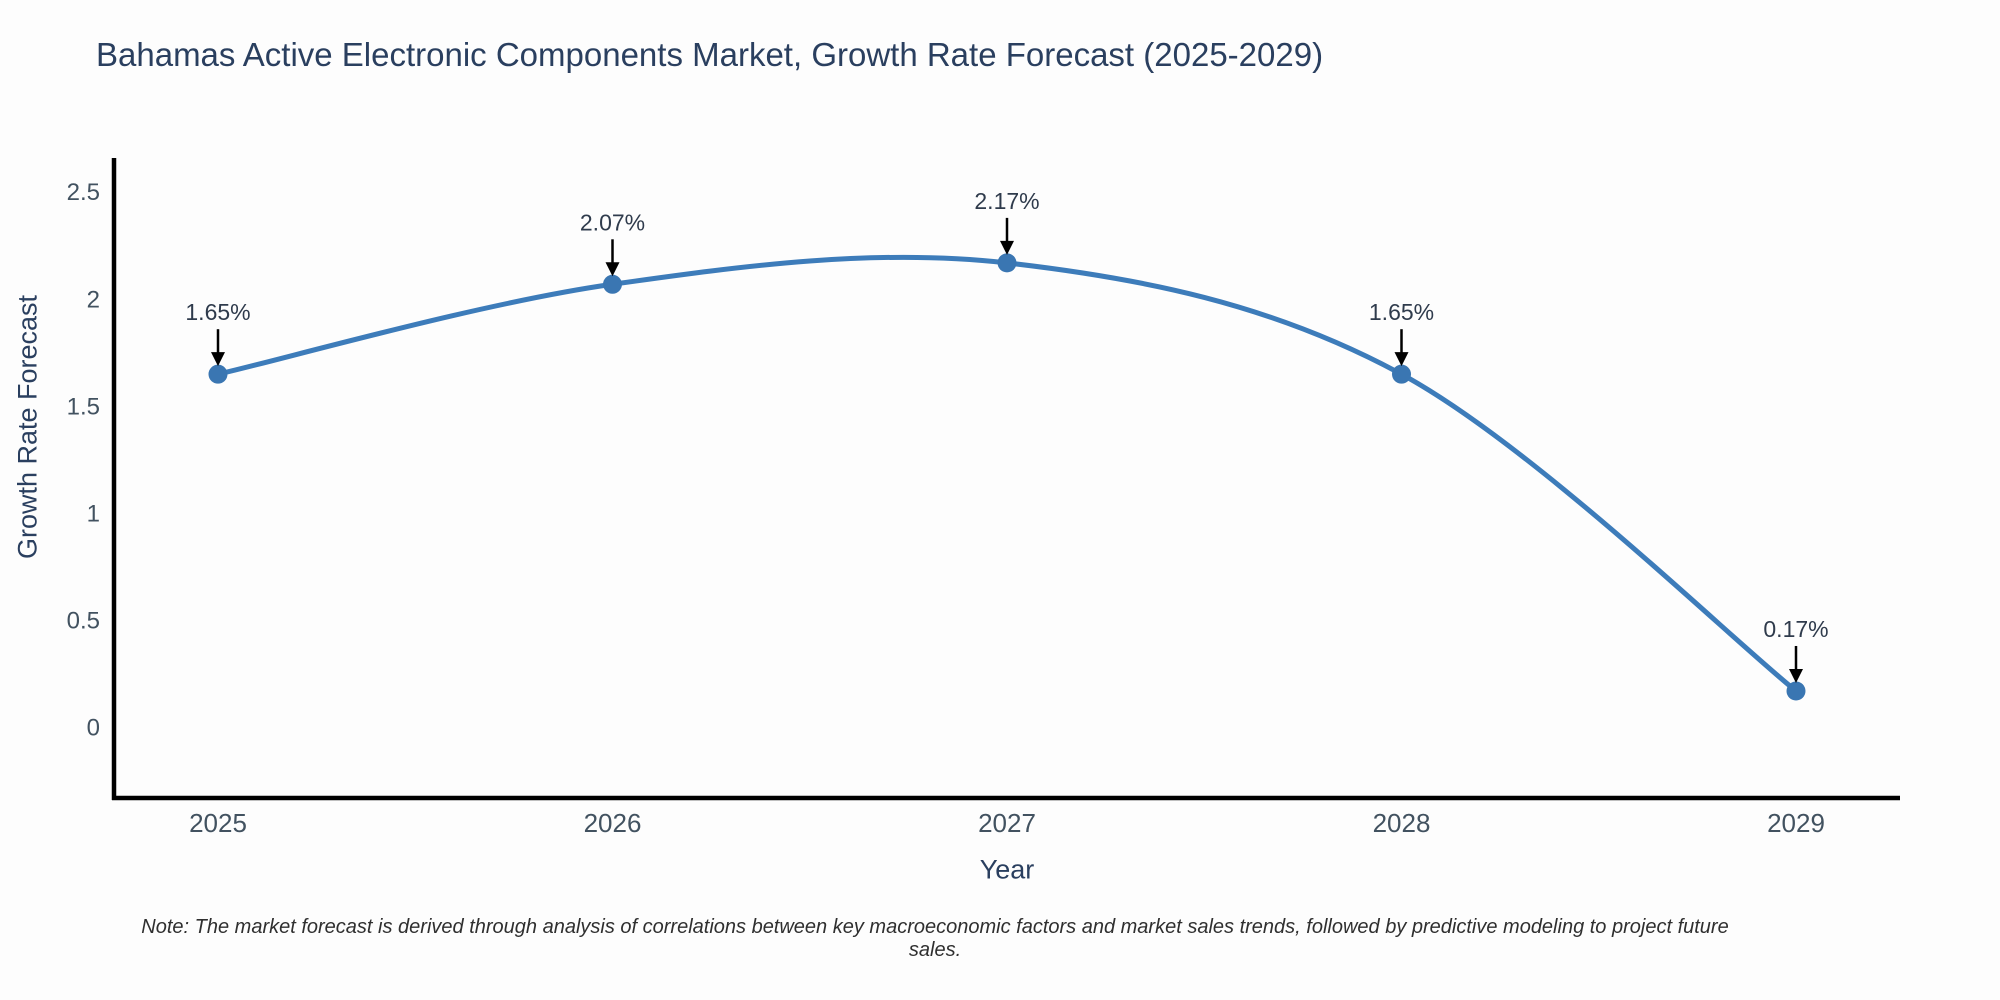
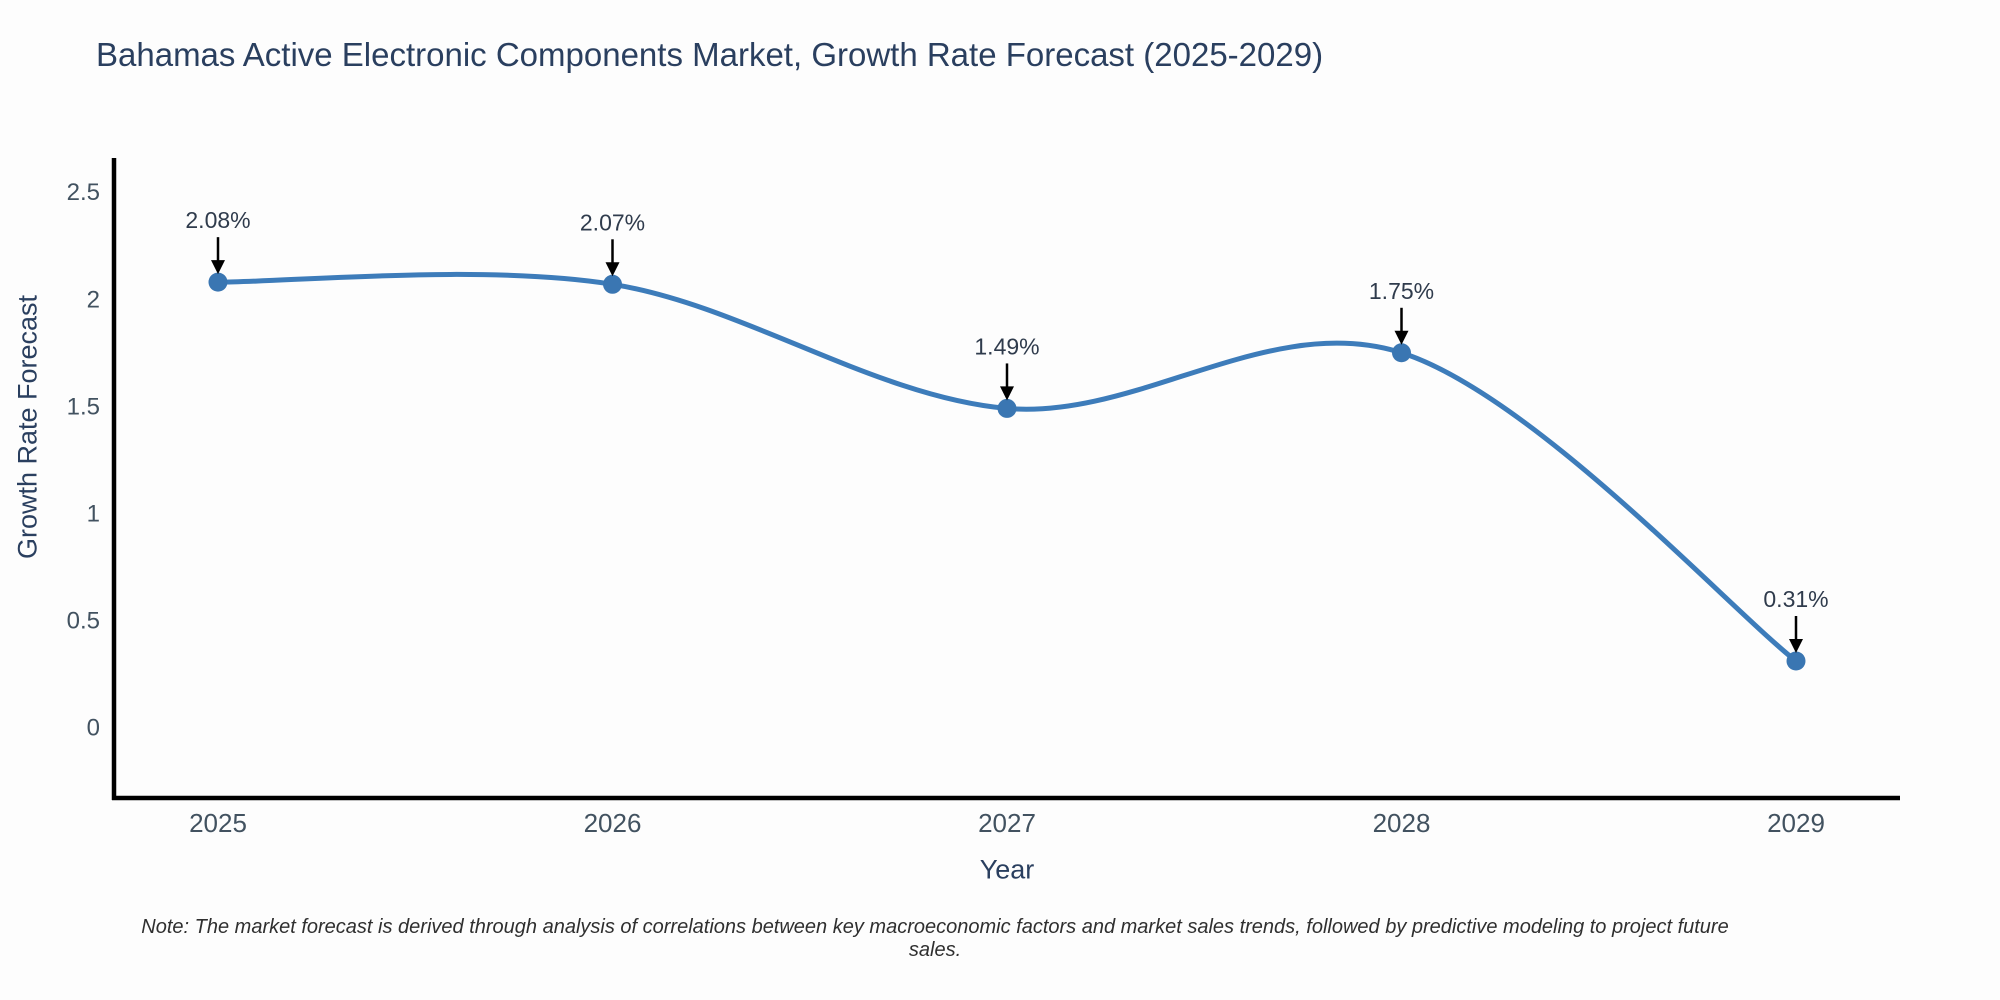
2025: 1.65% -> 2.08%
2027: 2.17% -> 1.49%
2028: 1.65% -> 1.75%
2029: 0.17% -> 0.31%
